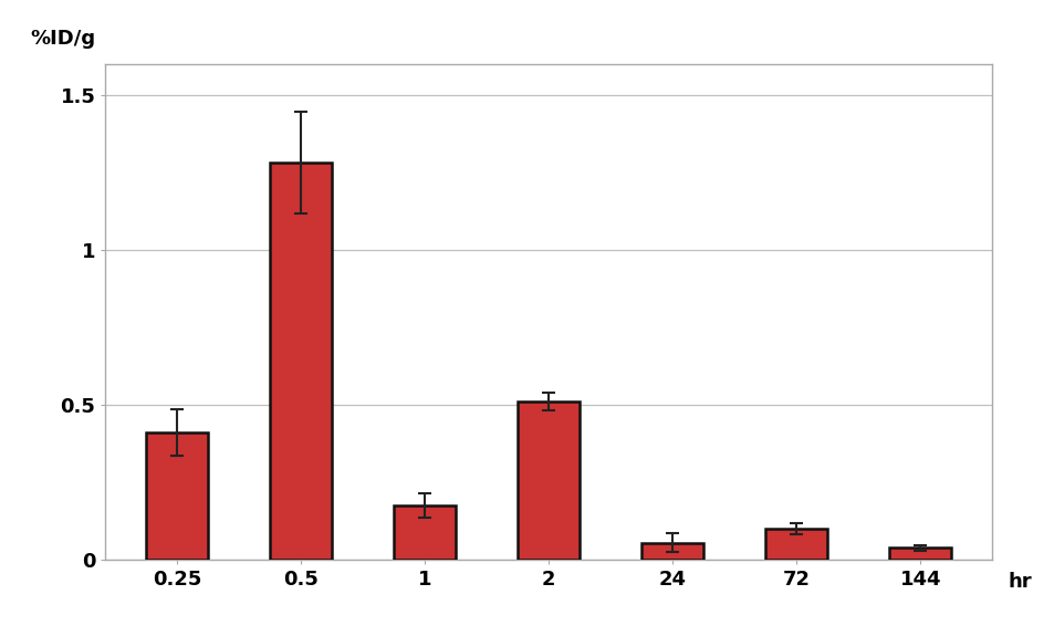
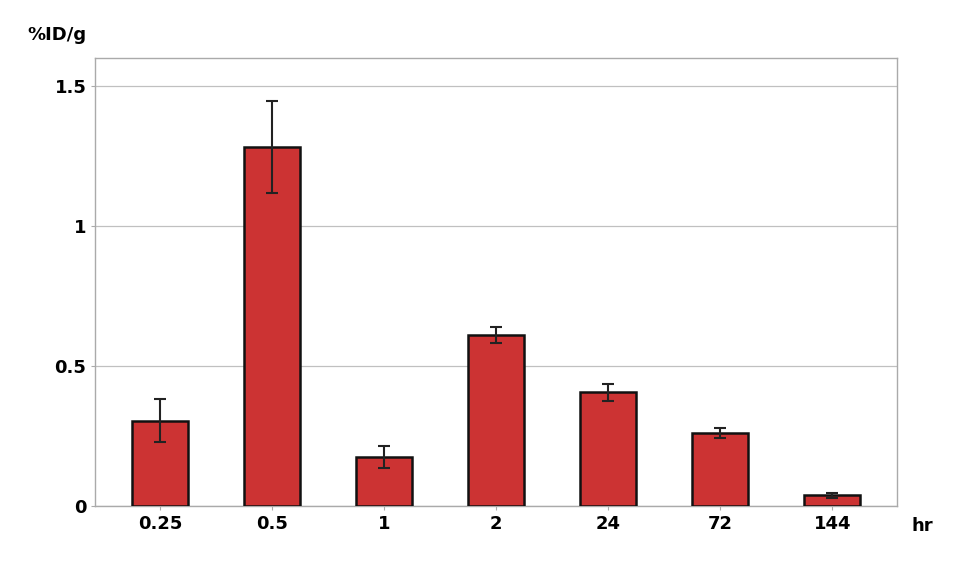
0.25: 0.410 -> 0.305
2: 0.510 -> 0.610
24: 0.055 -> 0.405
72: 0.100 -> 0.260
